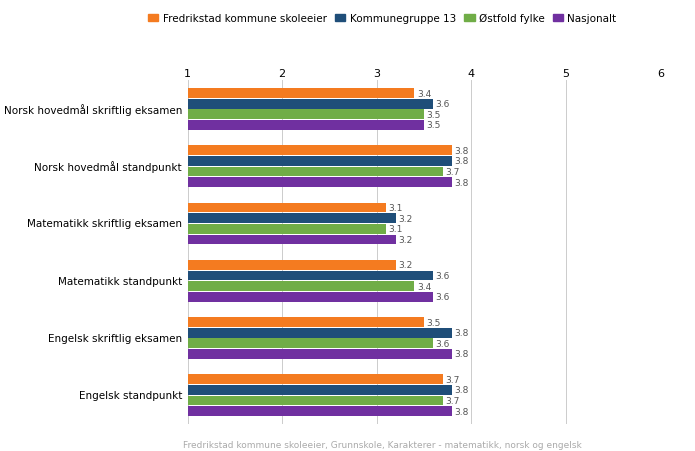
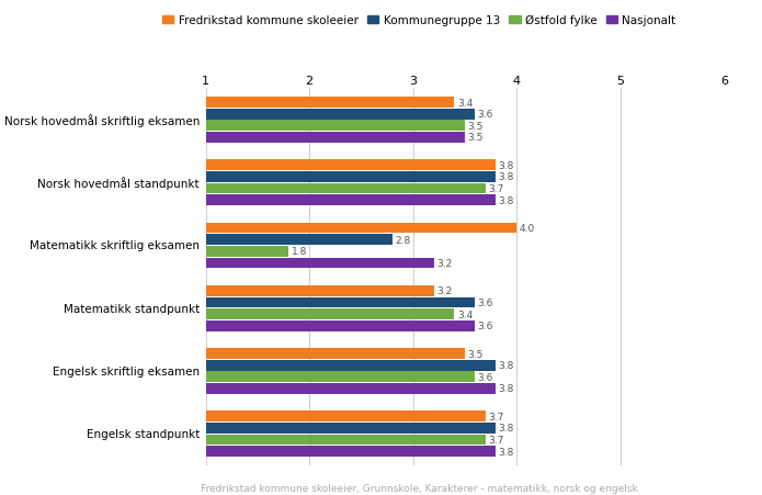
Fredrikstad kommune skoleeier/Matematikk skriftlig eksamen: 3.1 -> 4.0
Kommunegruppe 13/Matematikk skriftlig eksamen: 3.2 -> 2.8
Østfold fylke/Matematikk skriftlig eksamen: 3.1 -> 1.8
